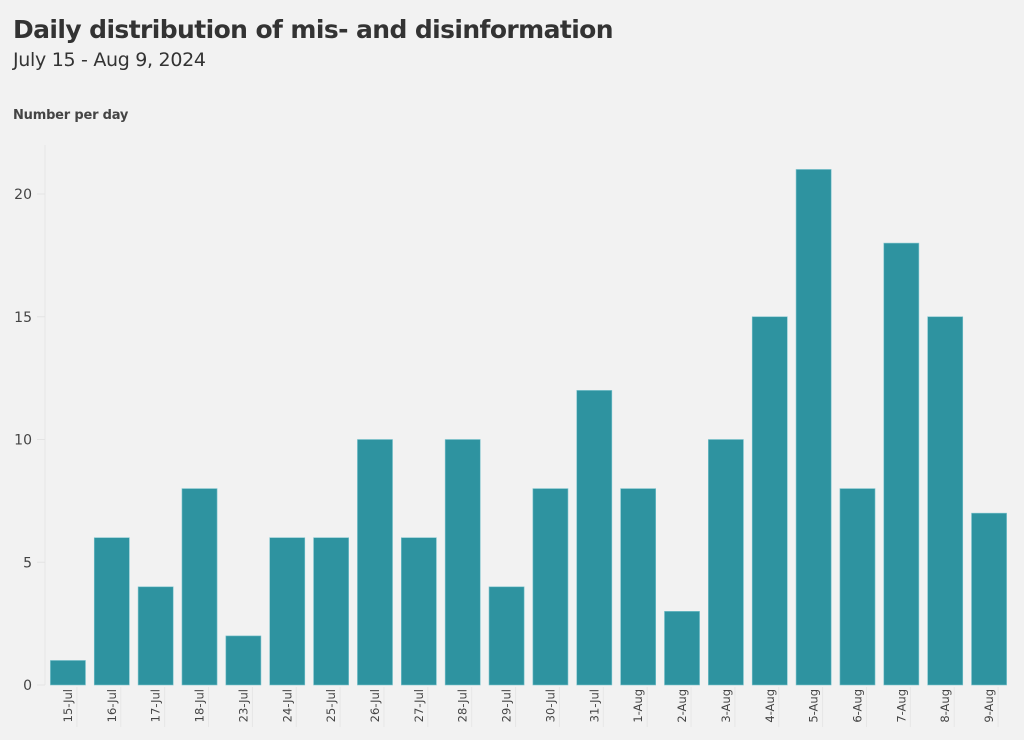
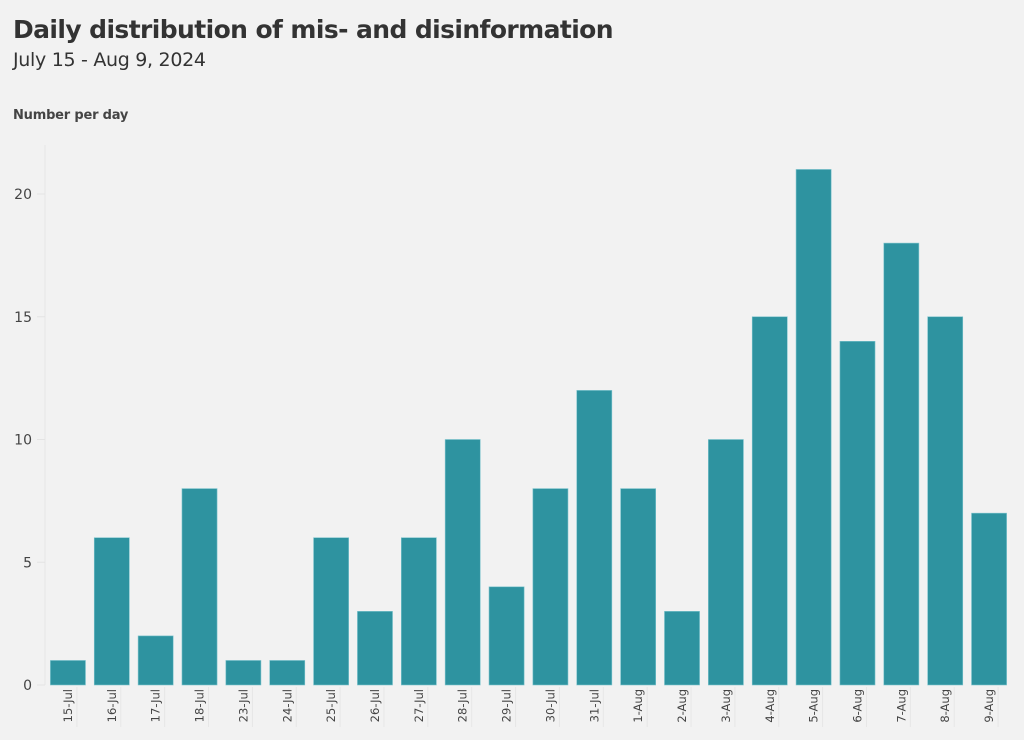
17-Jul: 4 -> 2
23-Jul: 2 -> 1
24-Jul: 6 -> 1
26-Jul: 10 -> 3
6-Aug: 8 -> 14
